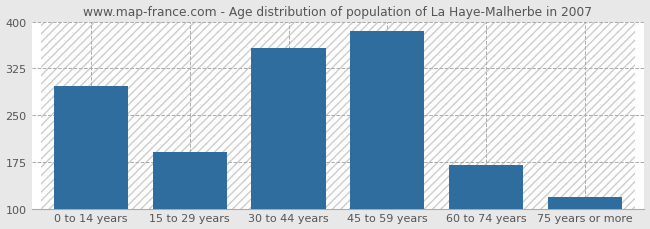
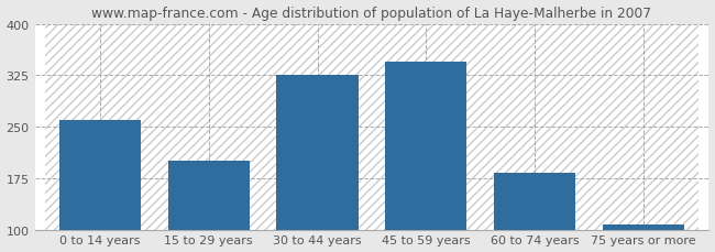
0 to 14 years: 296 -> 260
15 to 29 years: 190 -> 200
30 to 44 years: 358 -> 325
45 to 59 years: 384 -> 345
60 to 74 years: 170 -> 182
75 years or more: 118 -> 108
